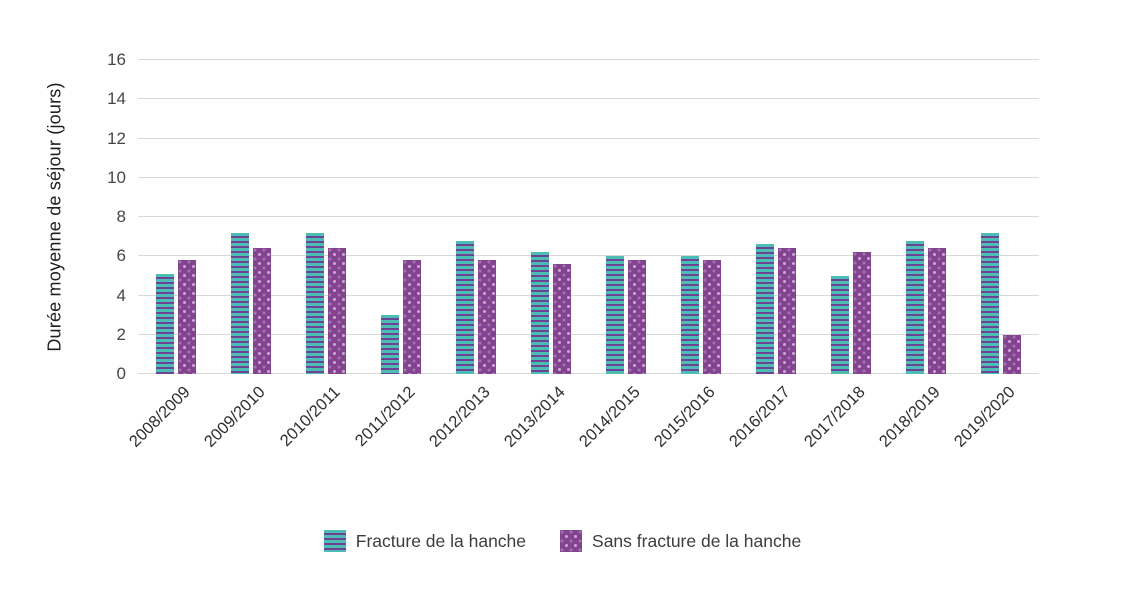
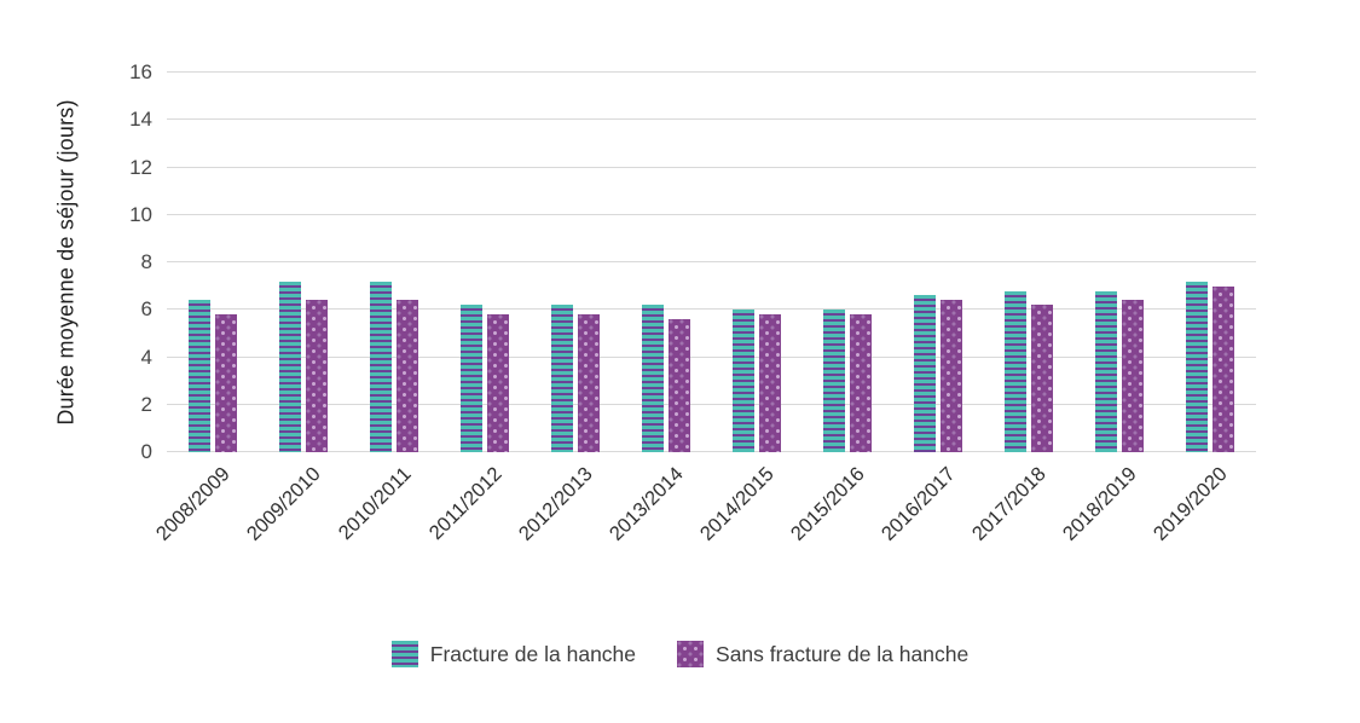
Fracture de la hanche/2008/2009: 5.1 -> 6.4
Fracture de la hanche/2011/2012: 3.0 -> 6.2
Fracture de la hanche/2012/2013: 6.8 -> 6.2
Fracture de la hanche/2017/2018: 5.0 -> 6.8
Sans fracture de la hanche/2019/2020: 2.0 -> 7.0
